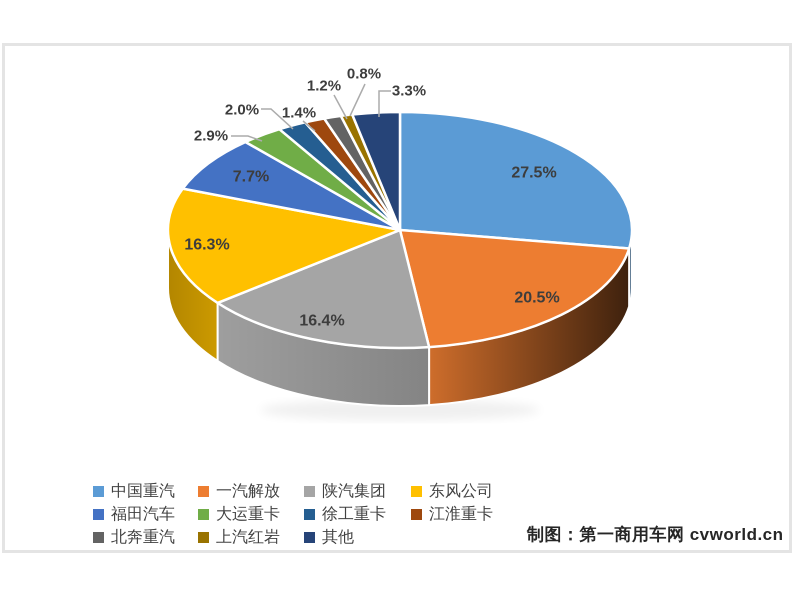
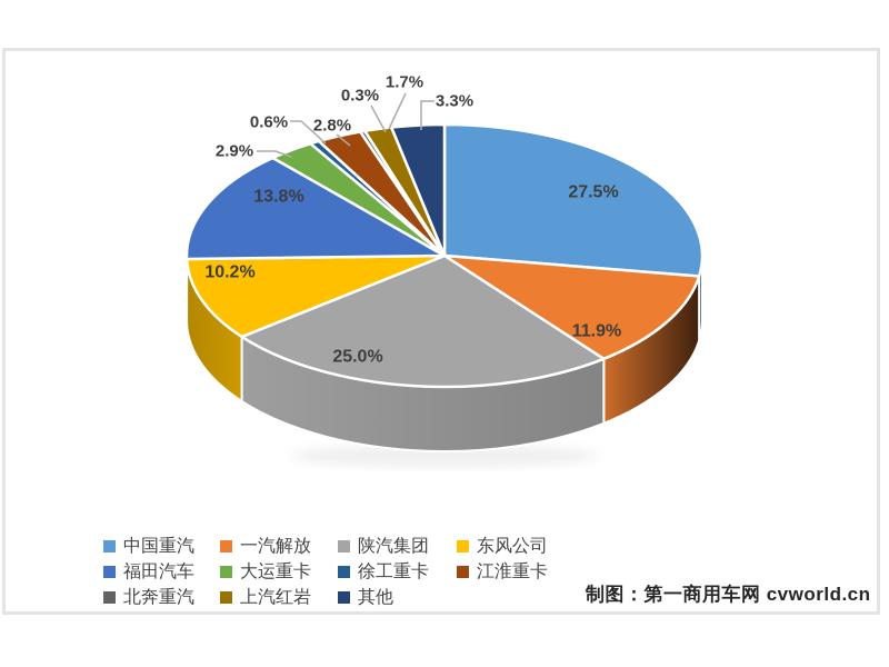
一汽解放: 20.5% -> 11.9%
陕汽集团: 16.4% -> 25.0%
东风公司: 16.3% -> 10.2%
福田汽车: 7.7% -> 13.8%
徐工重卡: 2.0% -> 0.6%
江淮重卡: 1.4% -> 2.8%
北奔重汽: 1.2% -> 0.3%
上汽红岩: 0.8% -> 1.7%
